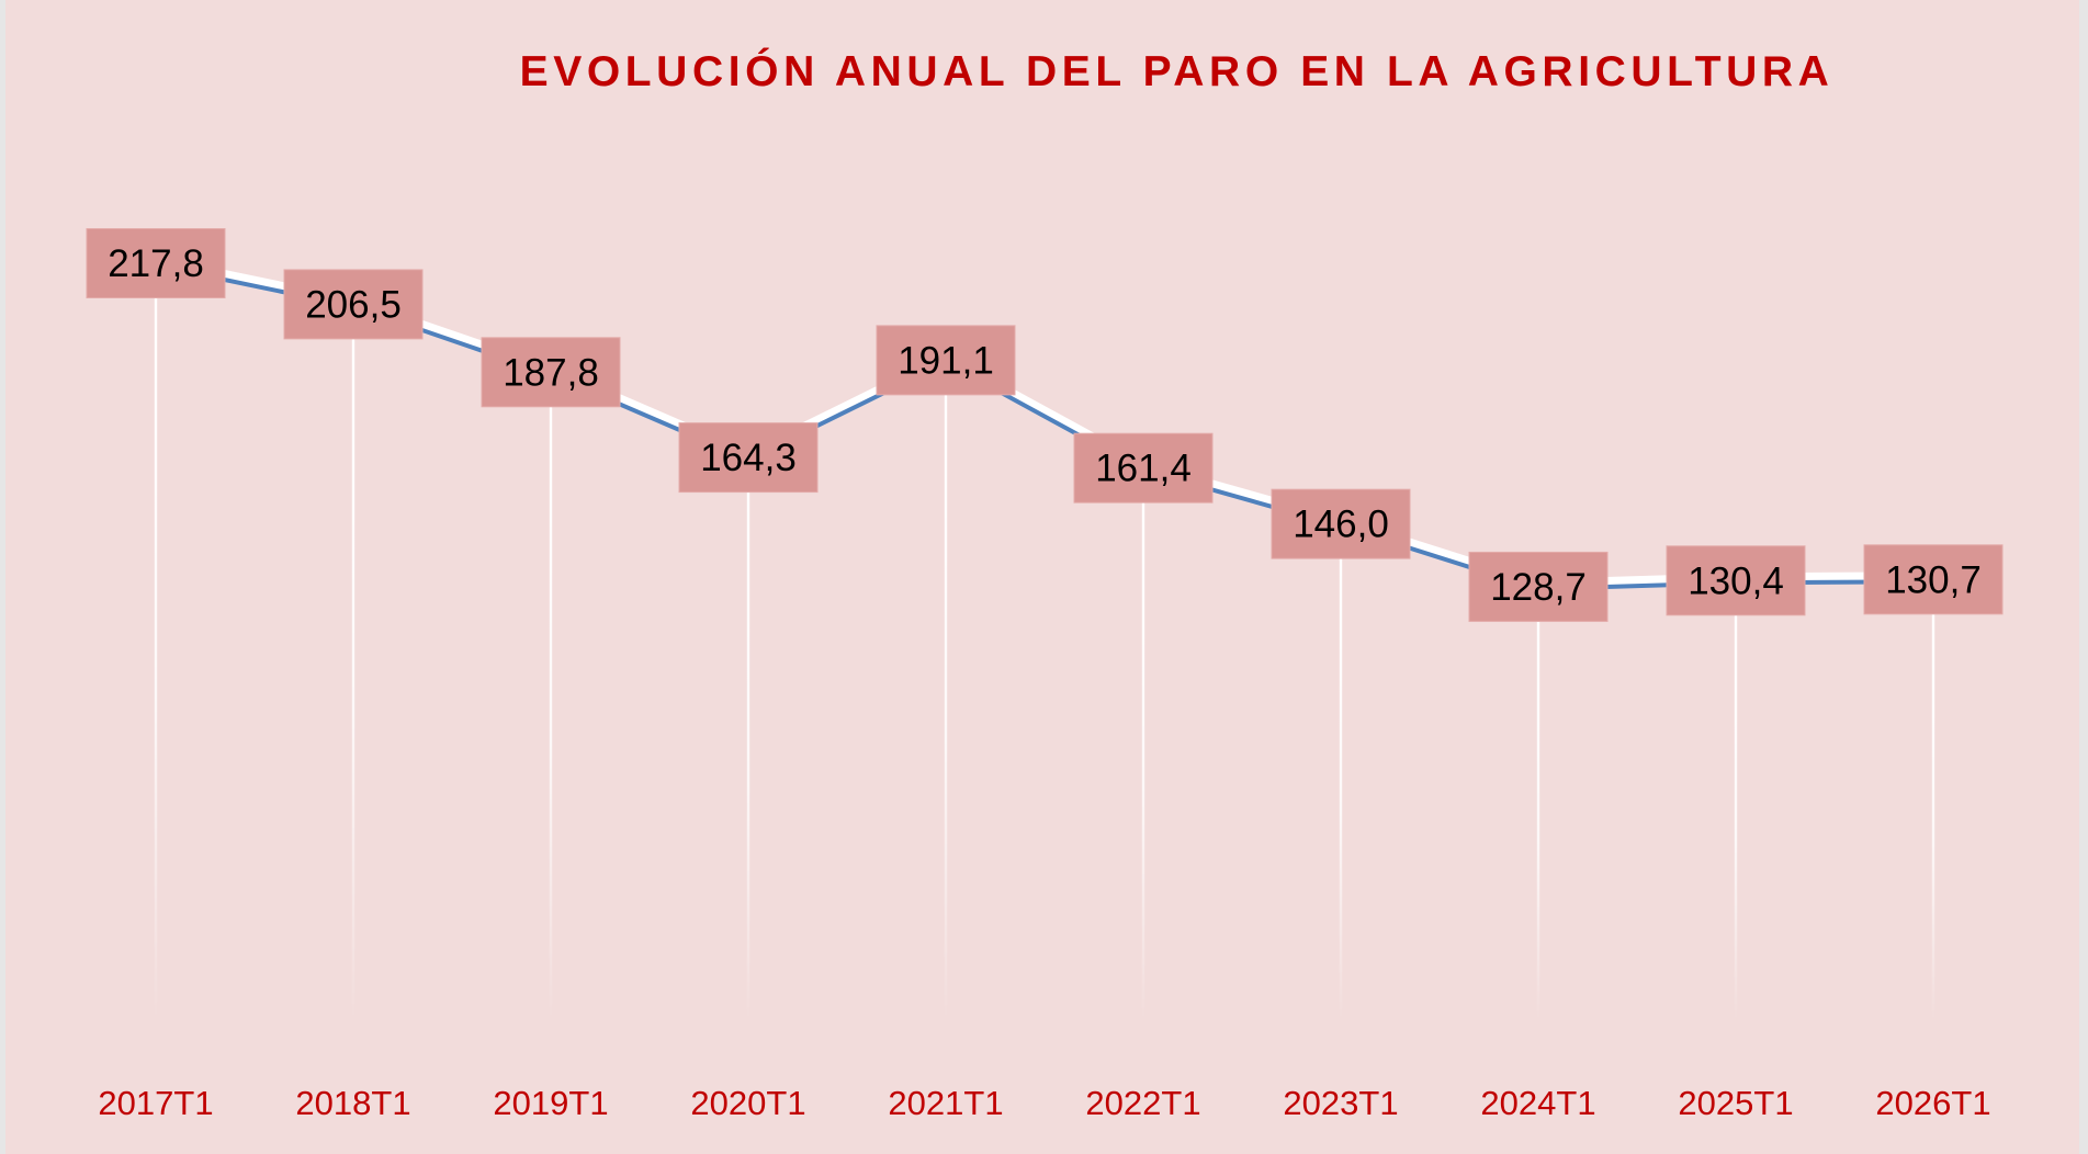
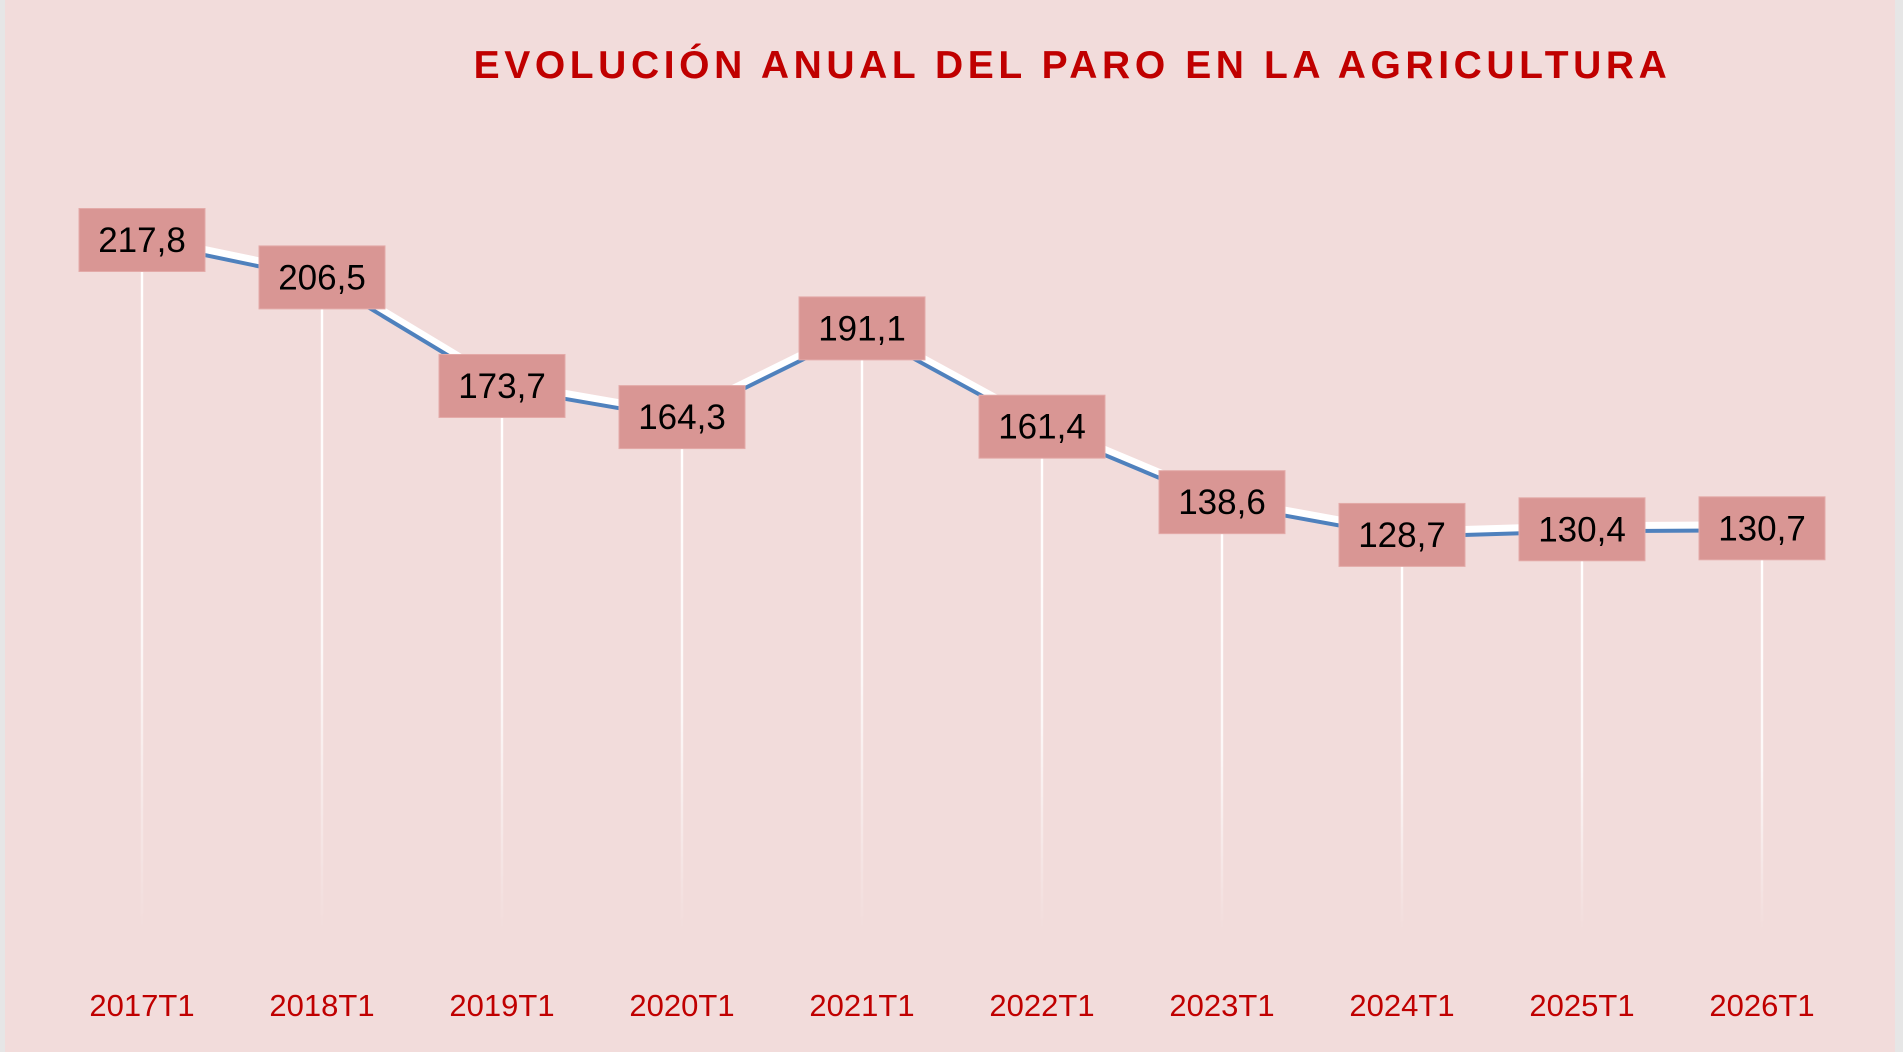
2019T1: 187,8 -> 173,7
2023T1: 146,0 -> 138,6
